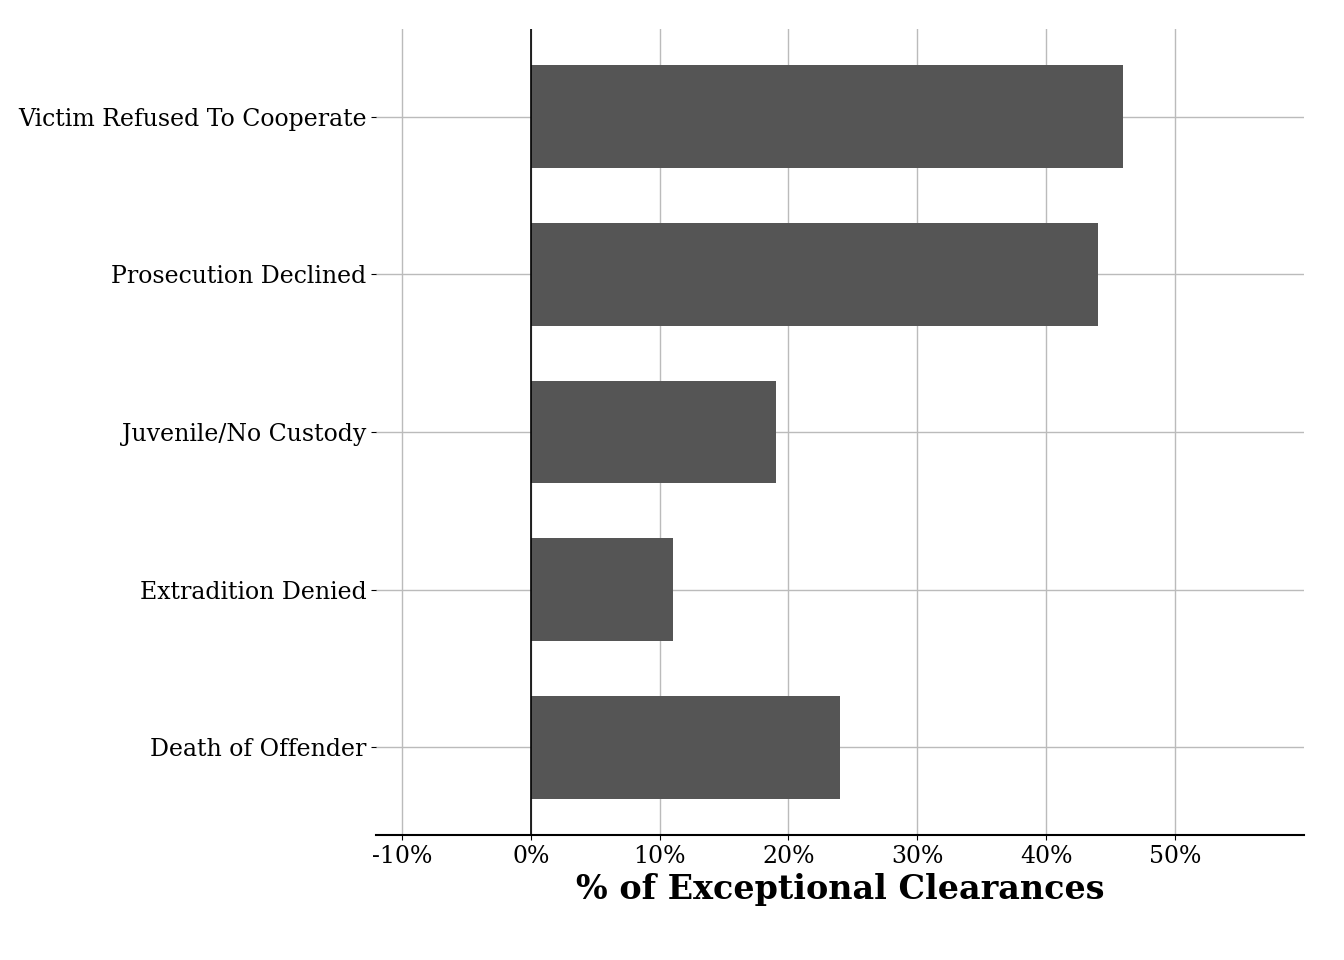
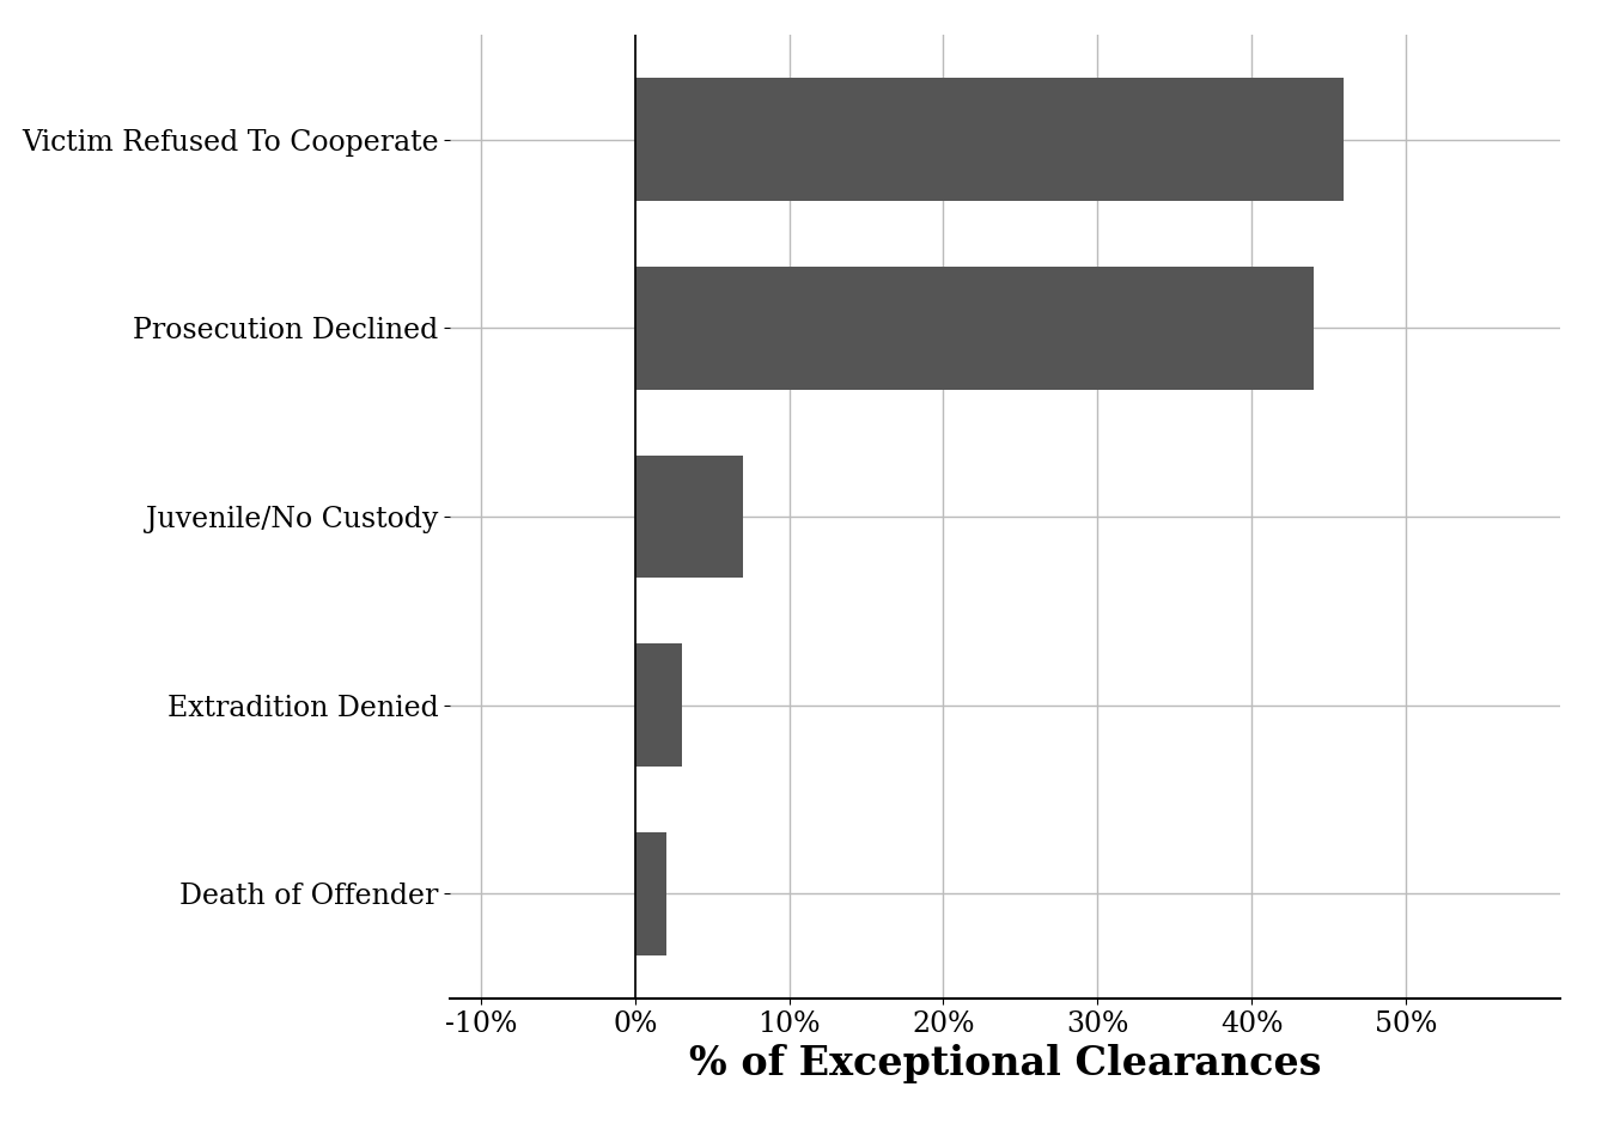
Juvenile/No Custody: 19% -> 7%
Extradition Denied: 11% -> 3%
Death of Offender: 24% -> 2%
